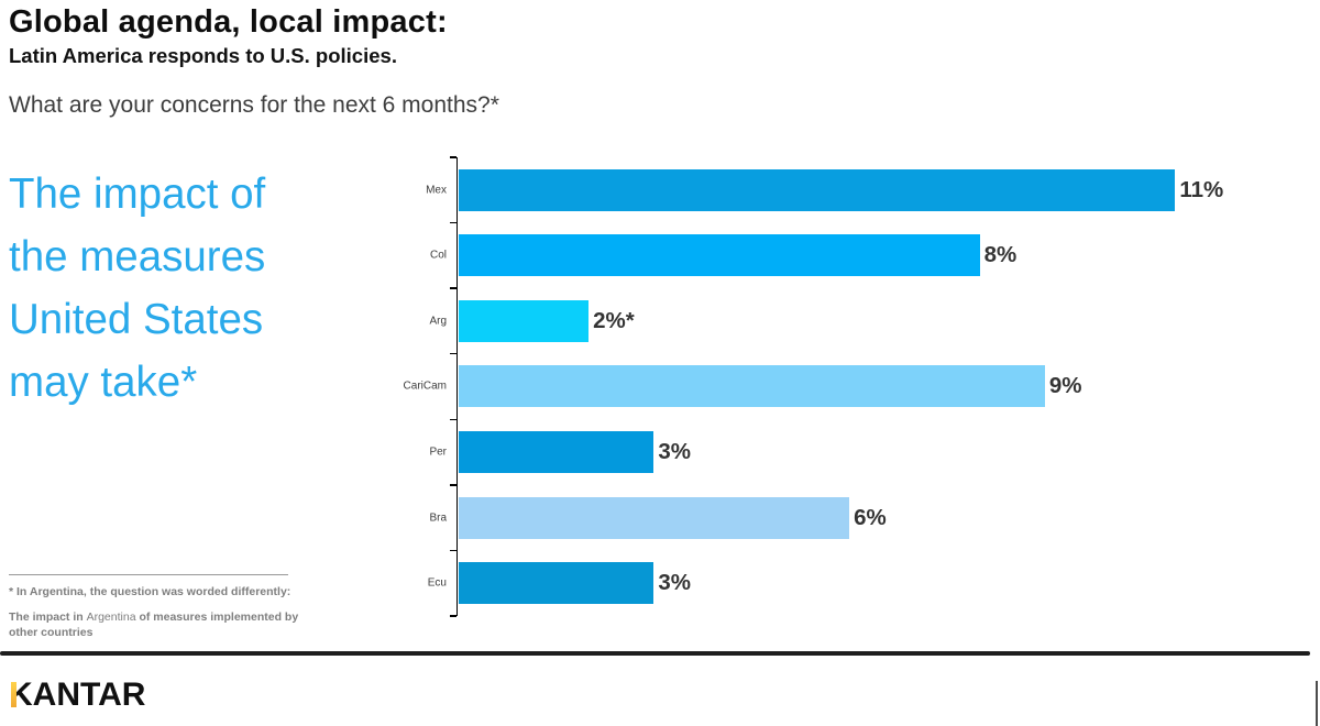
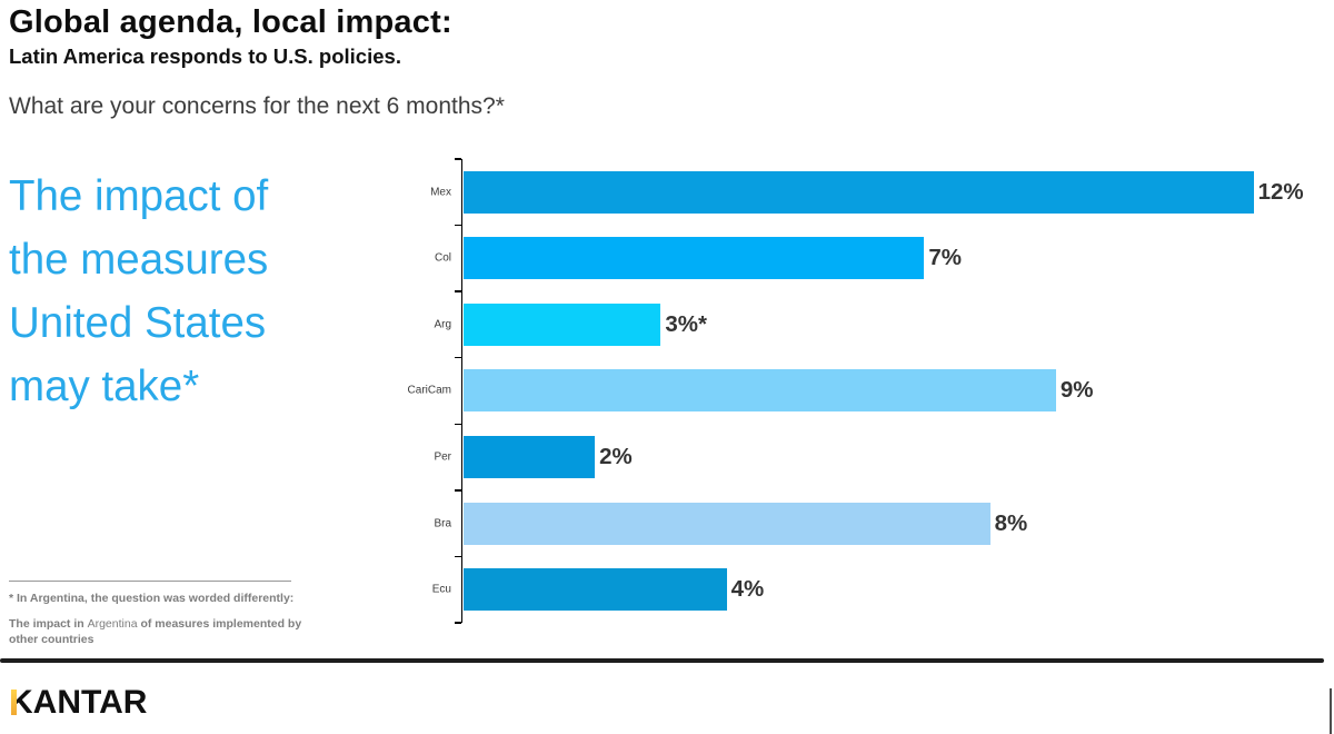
Mex: 11% -> 12%
Col: 8% -> 7%
Arg: 2 -> 3
Per: 3% -> 2%
Bra: 6% -> 8%
Ecu: 3% -> 4%
